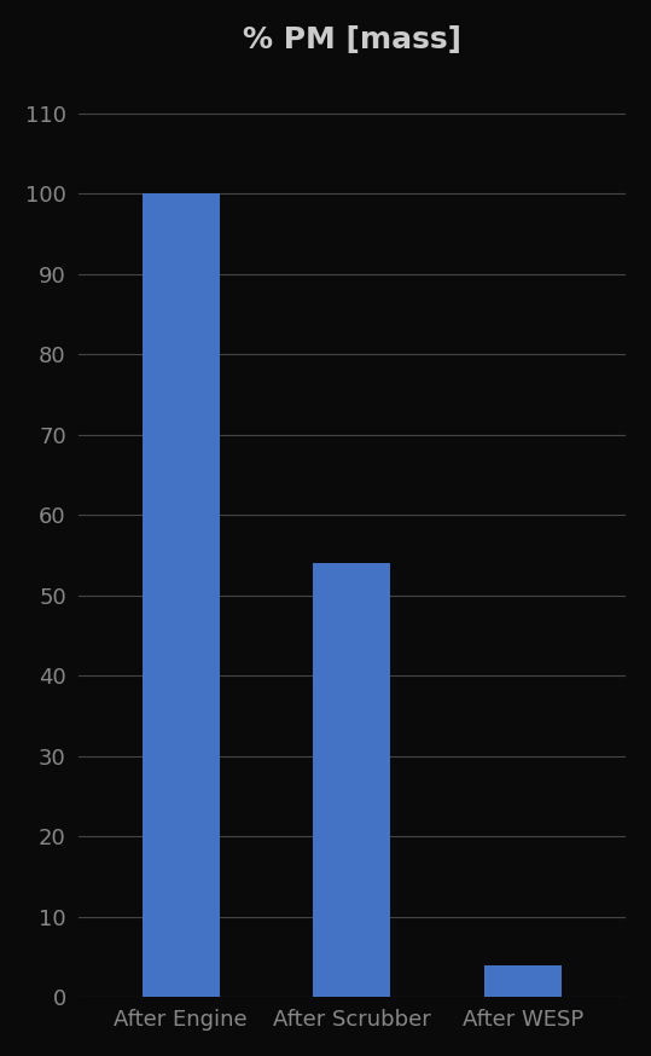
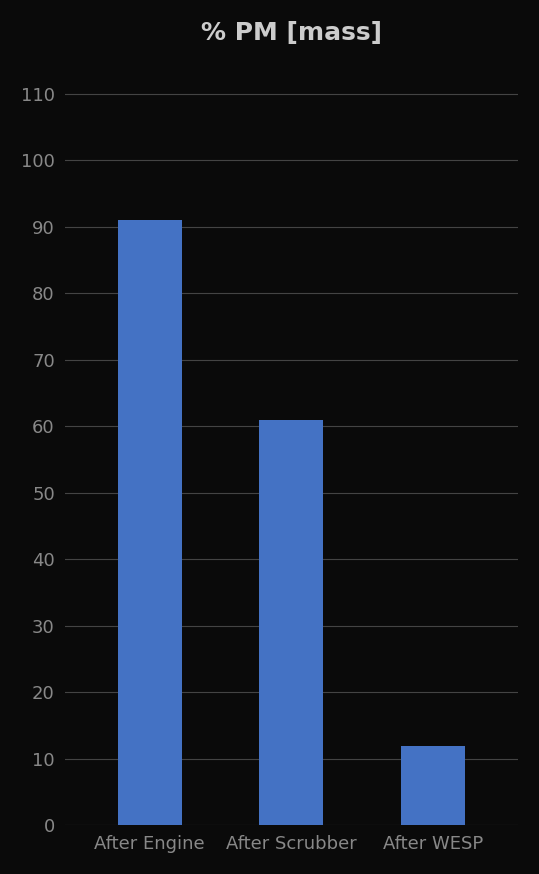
After Engine: 100 -> 91
After Scrubber: 54 -> 61
After WESP: 4 -> 12
